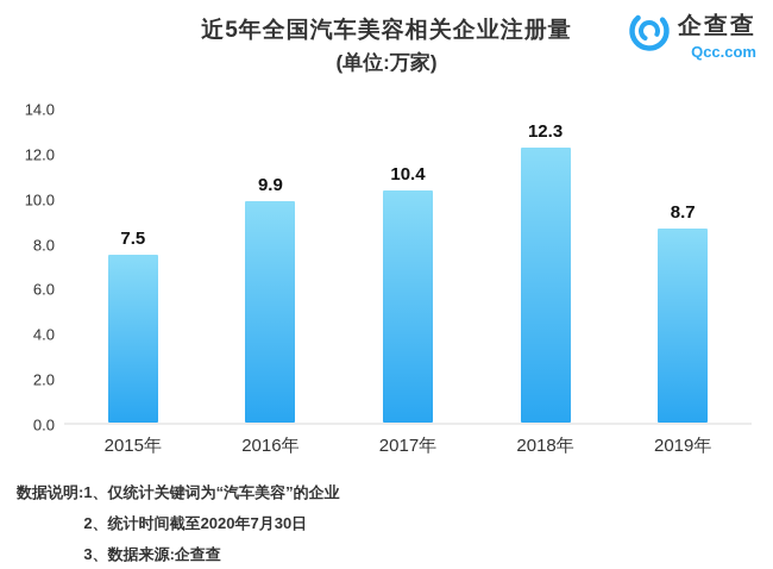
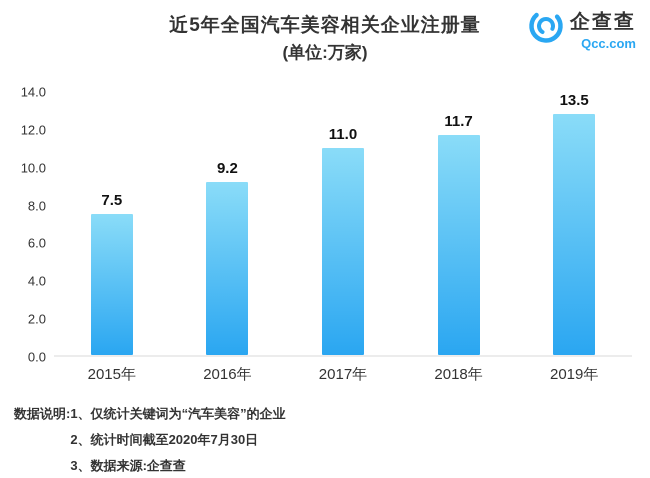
2016年: 9.9 -> 9.2
2017年: 10.4 -> 11.0
2018年: 12.3 -> 11.7
2019年: 8.7 -> 13.5
